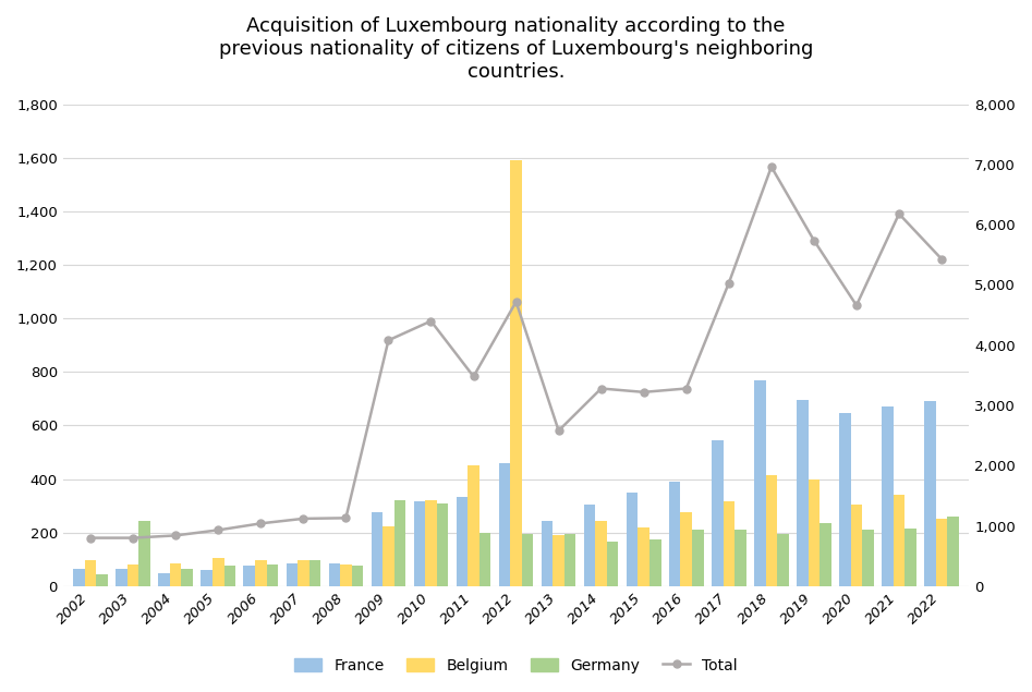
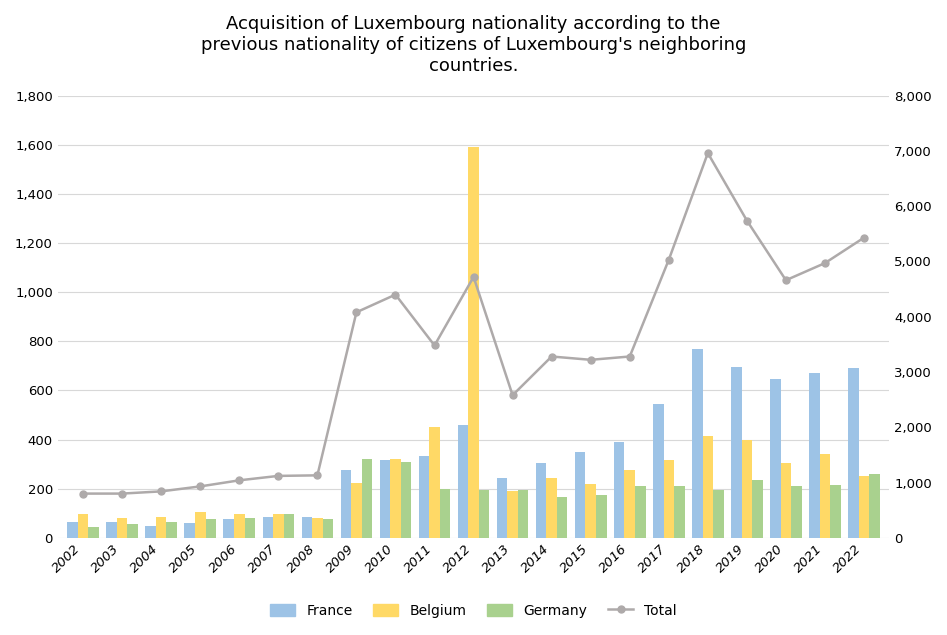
Germany/2003: 245 -> 55
Total/2021: 6,180 -> 4,970
